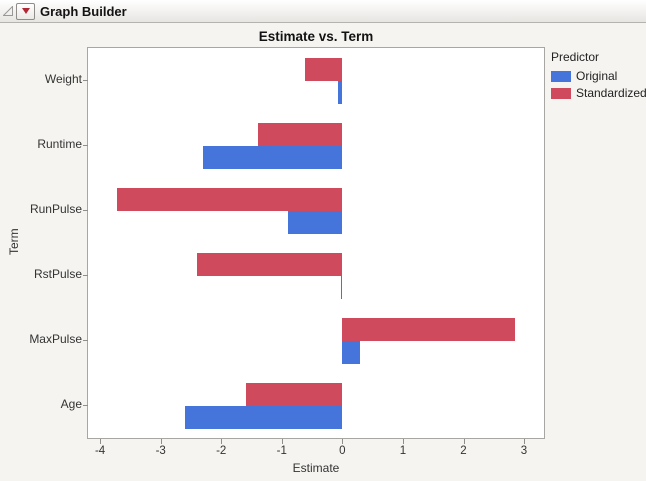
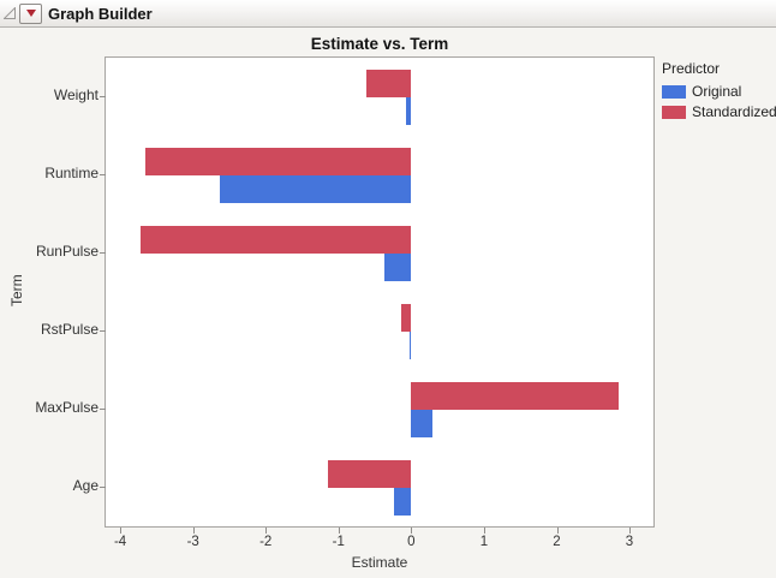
Standardized/Runtime: -1.4 -> -3.6
Original/Runtime: -2.3 -> -2.6
Original/RunPulse: -0.9 -> -0.4
Standardized/RstPulse: -2.4 -> -0.1
Standardized/Age: -1.6 -> -1.1
Original/Age: -2.6 -> -0.2
